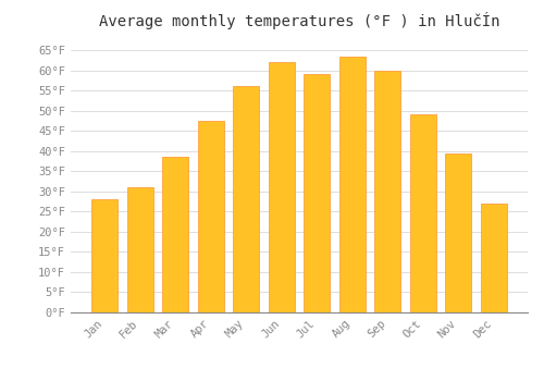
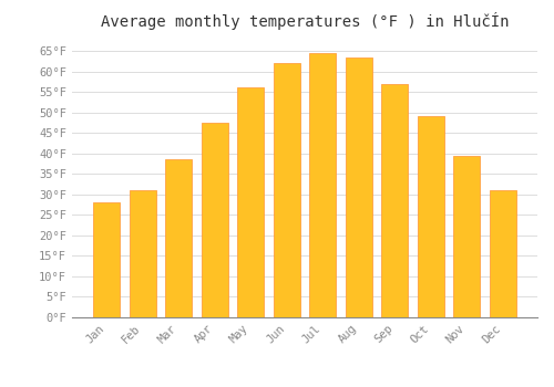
Jul: 59.0°F -> 64.5°F
Sep: 60.0°F -> 57.0°F
Dec: 27.0°F -> 31.0°F
